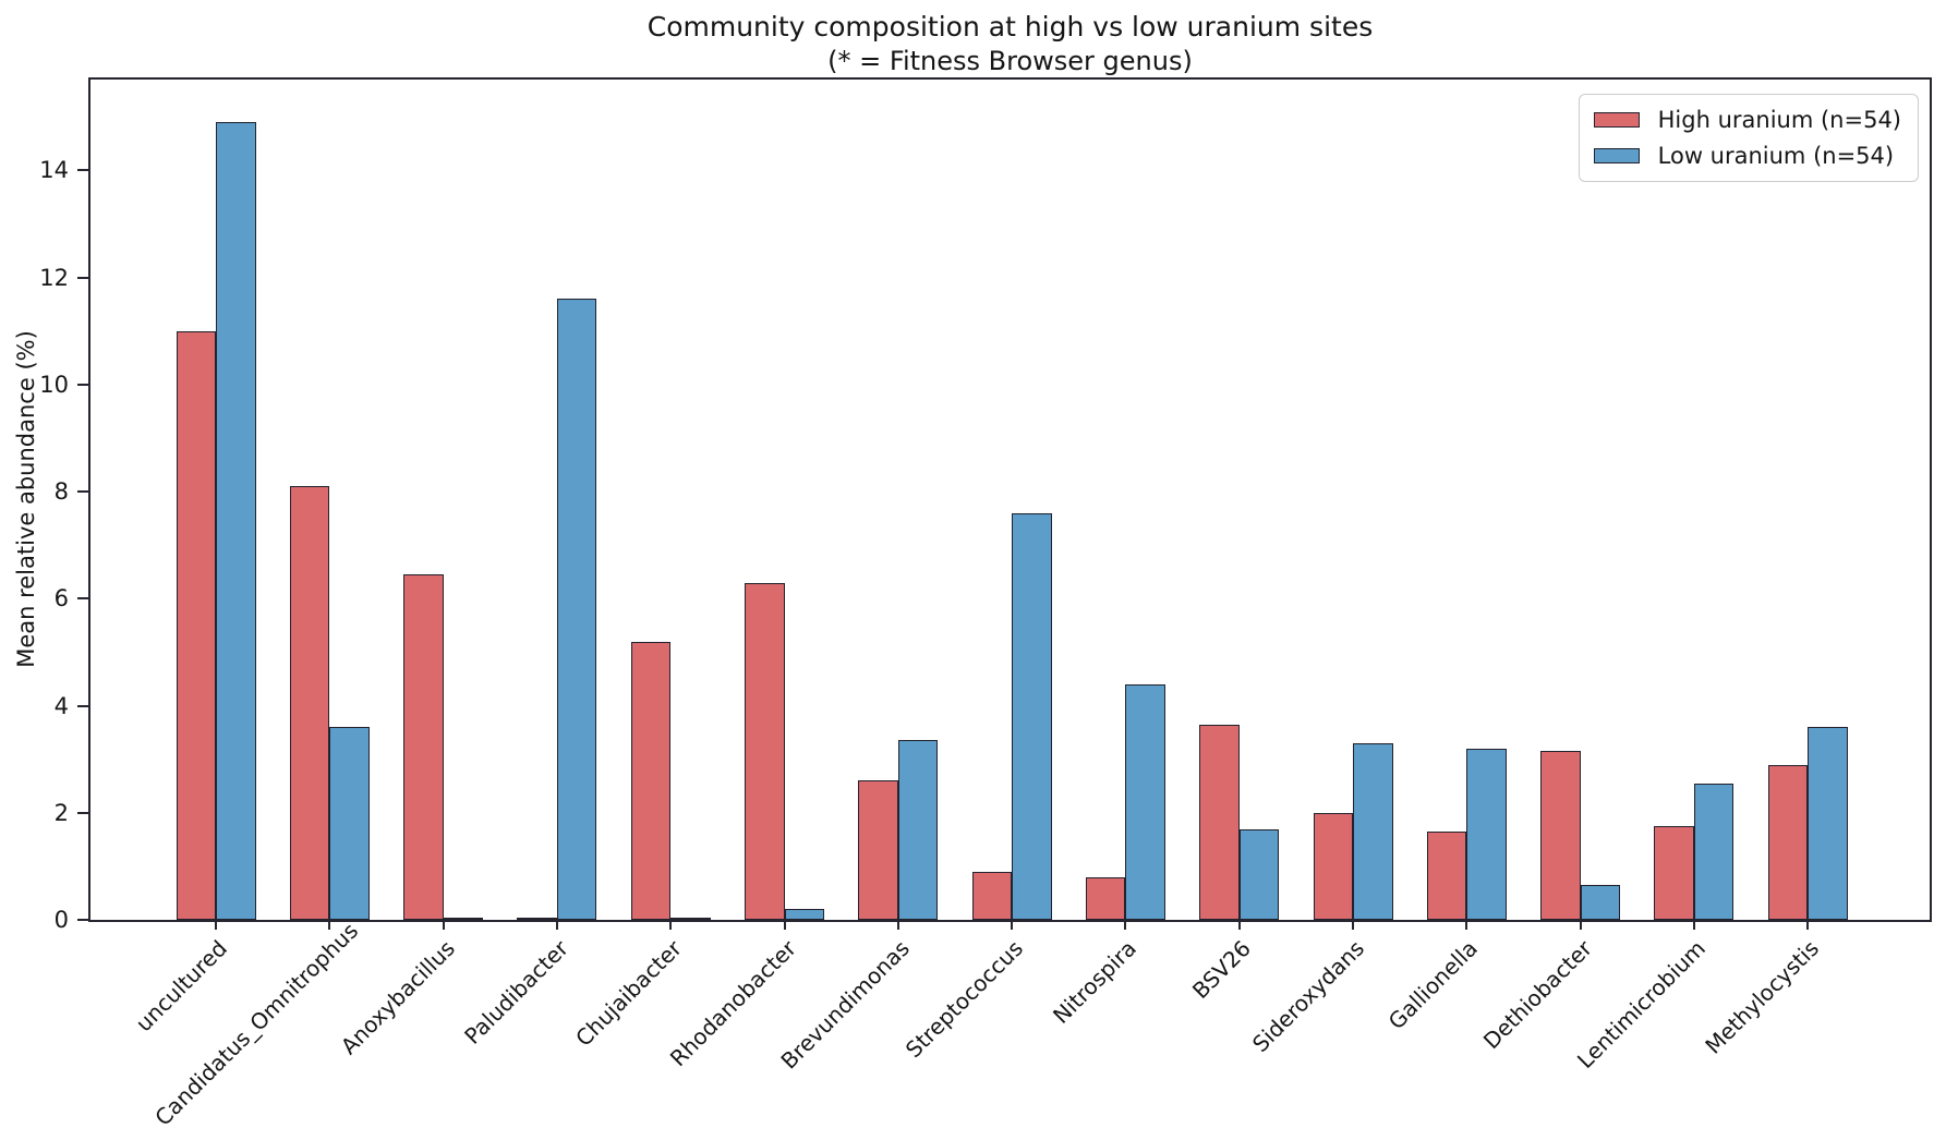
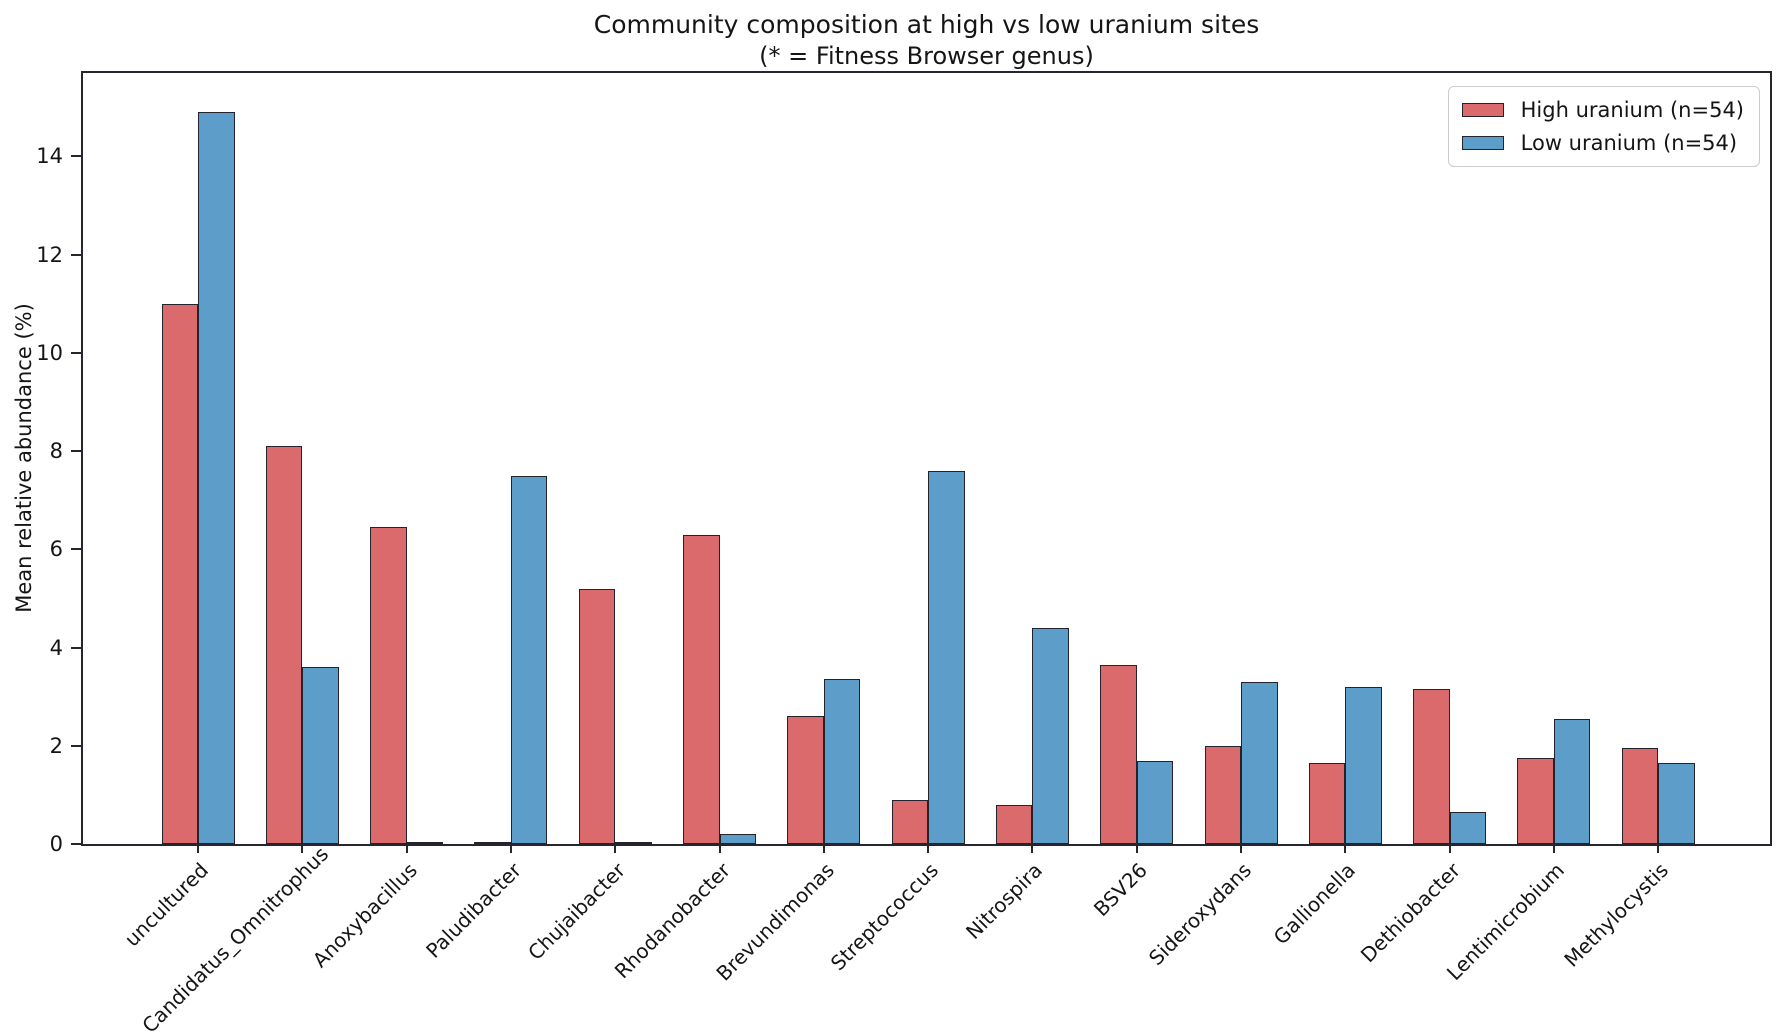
Low uranium (n=54)/Paludibacter: 11.6 -> 7.5
High uranium (n=54)/Methylocystis: 2.9 -> 1.9
Low uranium (n=54)/Methylocystis: 3.6 -> 1.6
